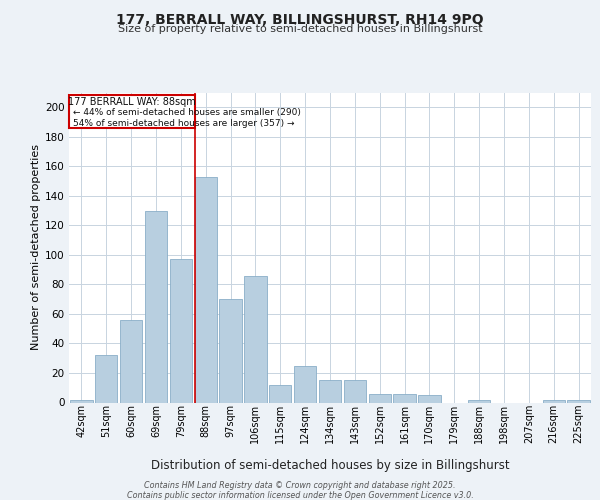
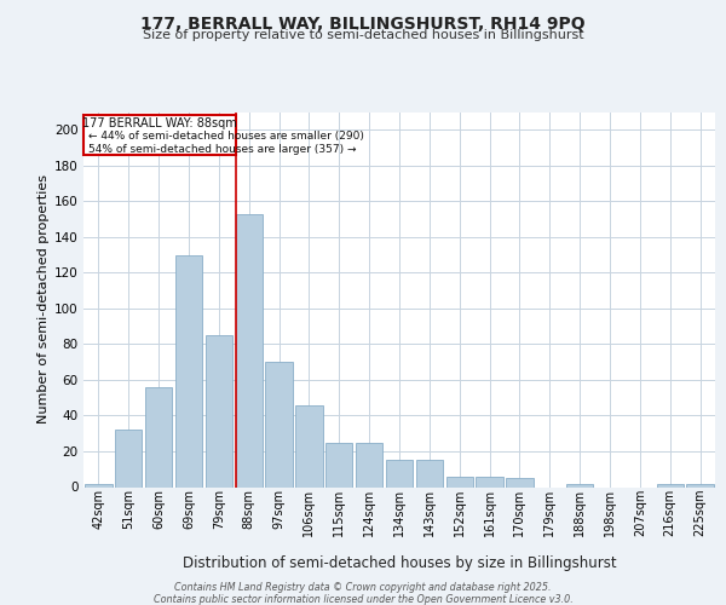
79sqm: 97 -> 85
106sqm: 86 -> 46
115sqm: 12 -> 25
